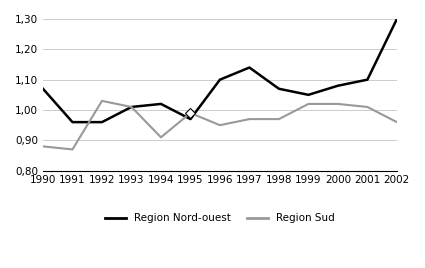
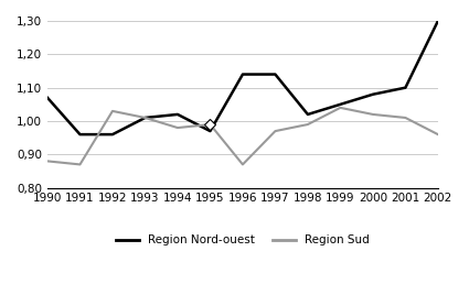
Region Sud/1994: 0,91 -> 0,98
Region Nord-ouest/1996: 1,10 -> 1,14
Region Sud/1996: 0,95 -> 0,87
Region Nord-ouest/1998: 1,07 -> 1,02
Region Sud/1998: 0,97 -> 0,99
Region Sud/1999: 1,02 -> 1,04
